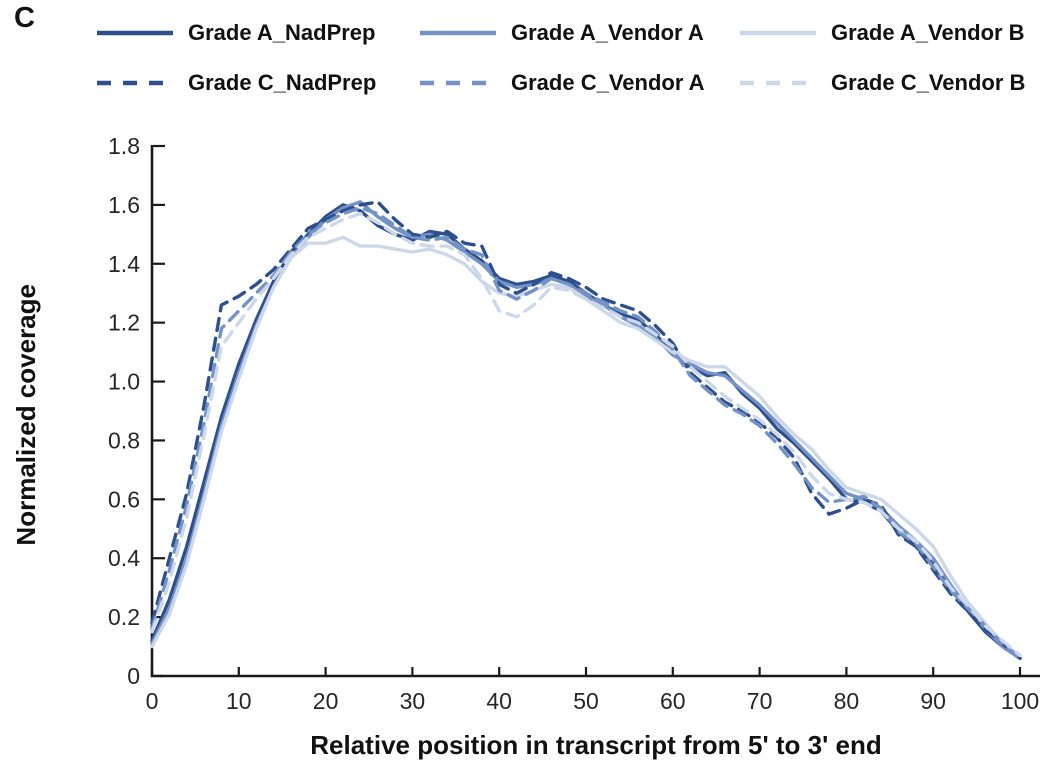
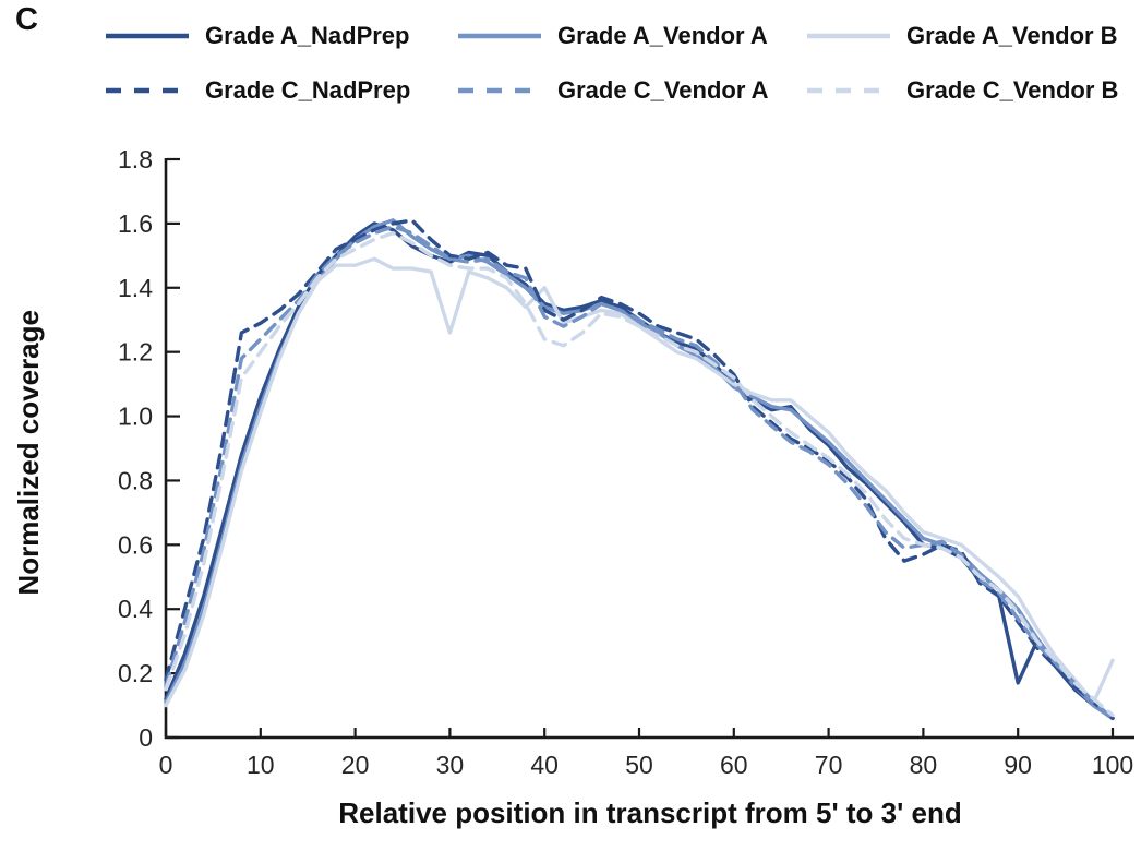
Grade A_Vendor B/30: 1.44 -> 1.26
Grade A_Vendor B/40: 1.30 -> 1.40
Grade A_NadPrep/90: 0.38 -> 0.17
Grade A_Vendor B/100: 0.07 -> 0.24
